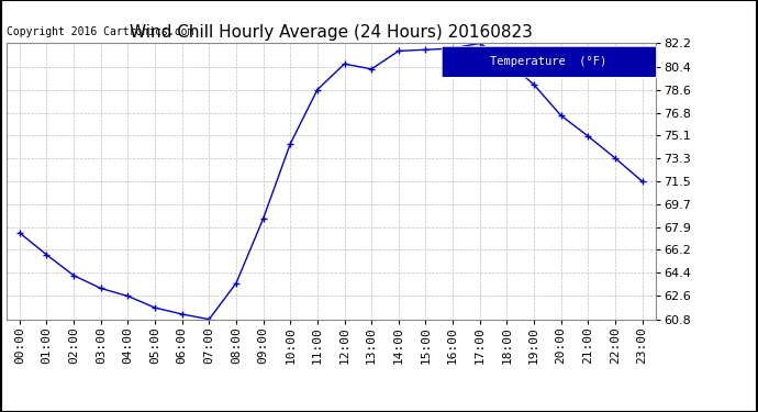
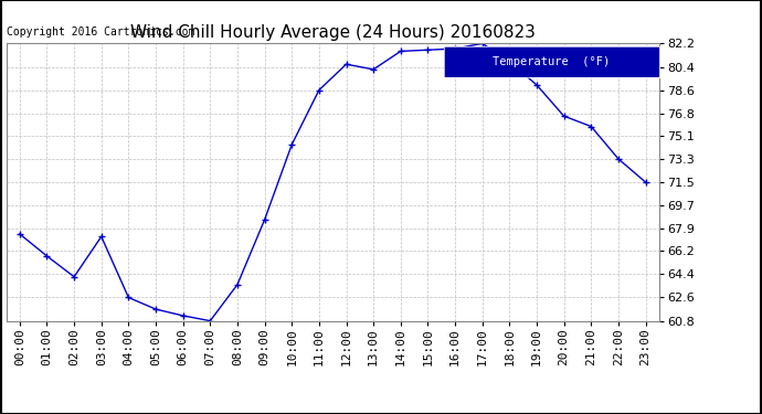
03:00: 63.2 -> 67.3
21:00: 75.0 -> 75.8
